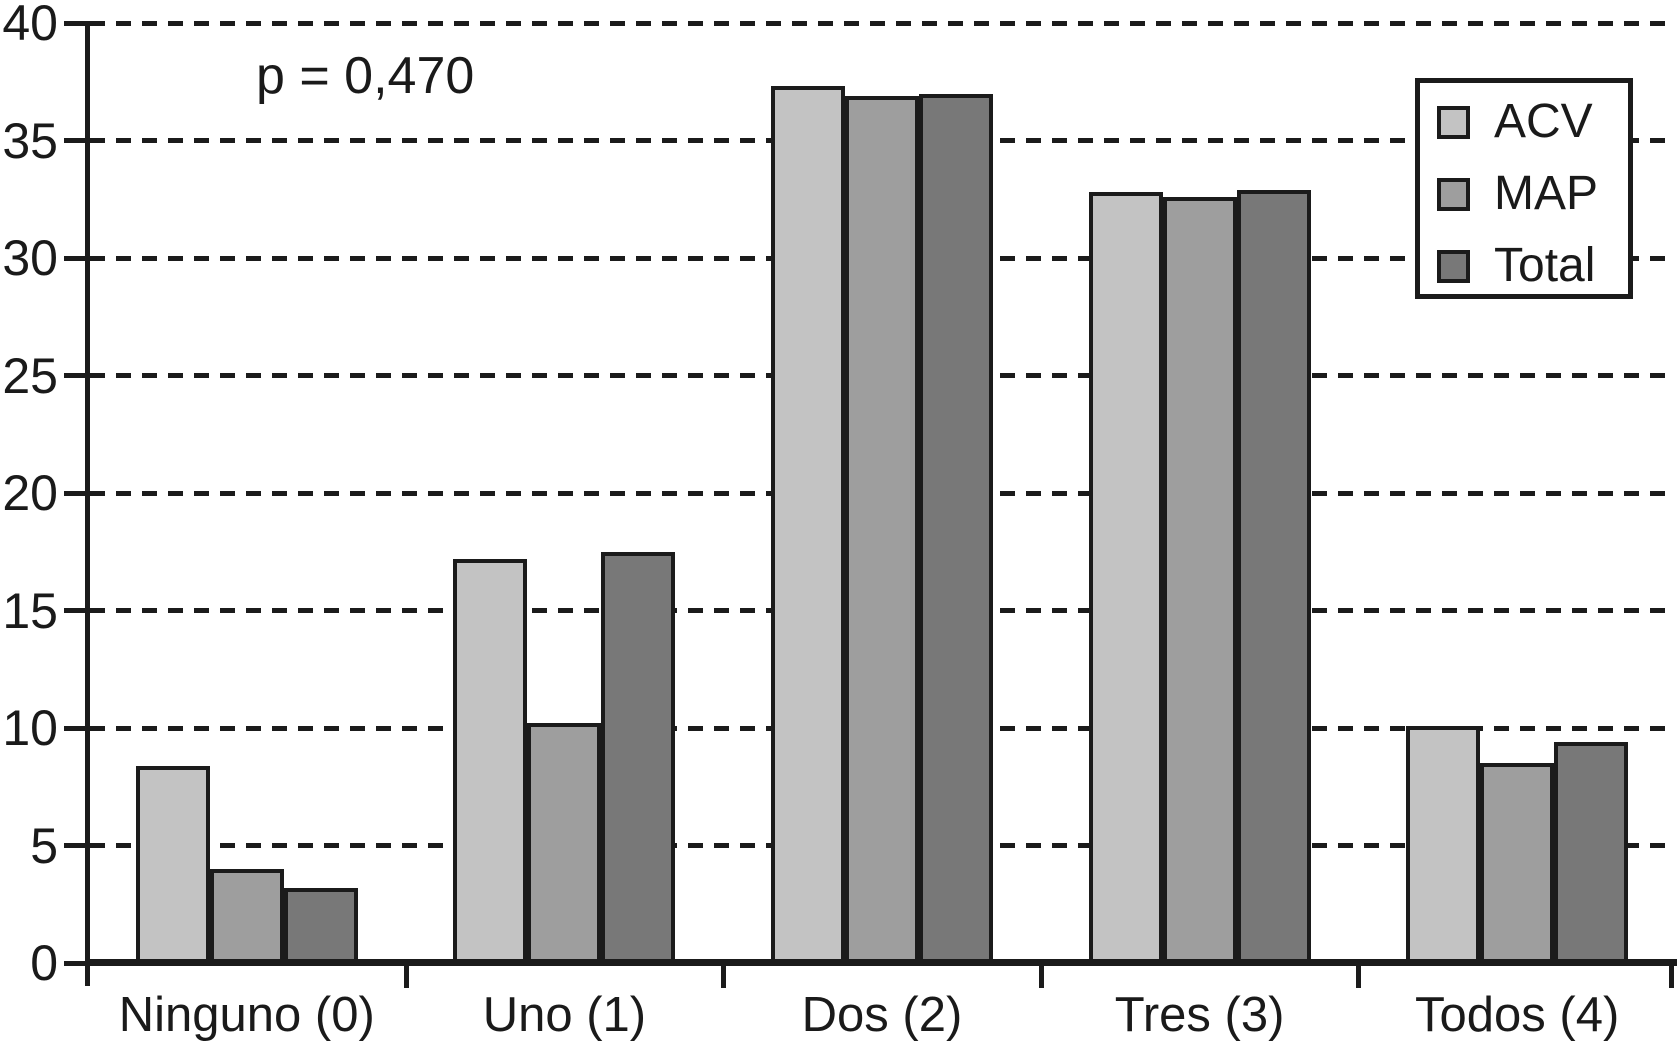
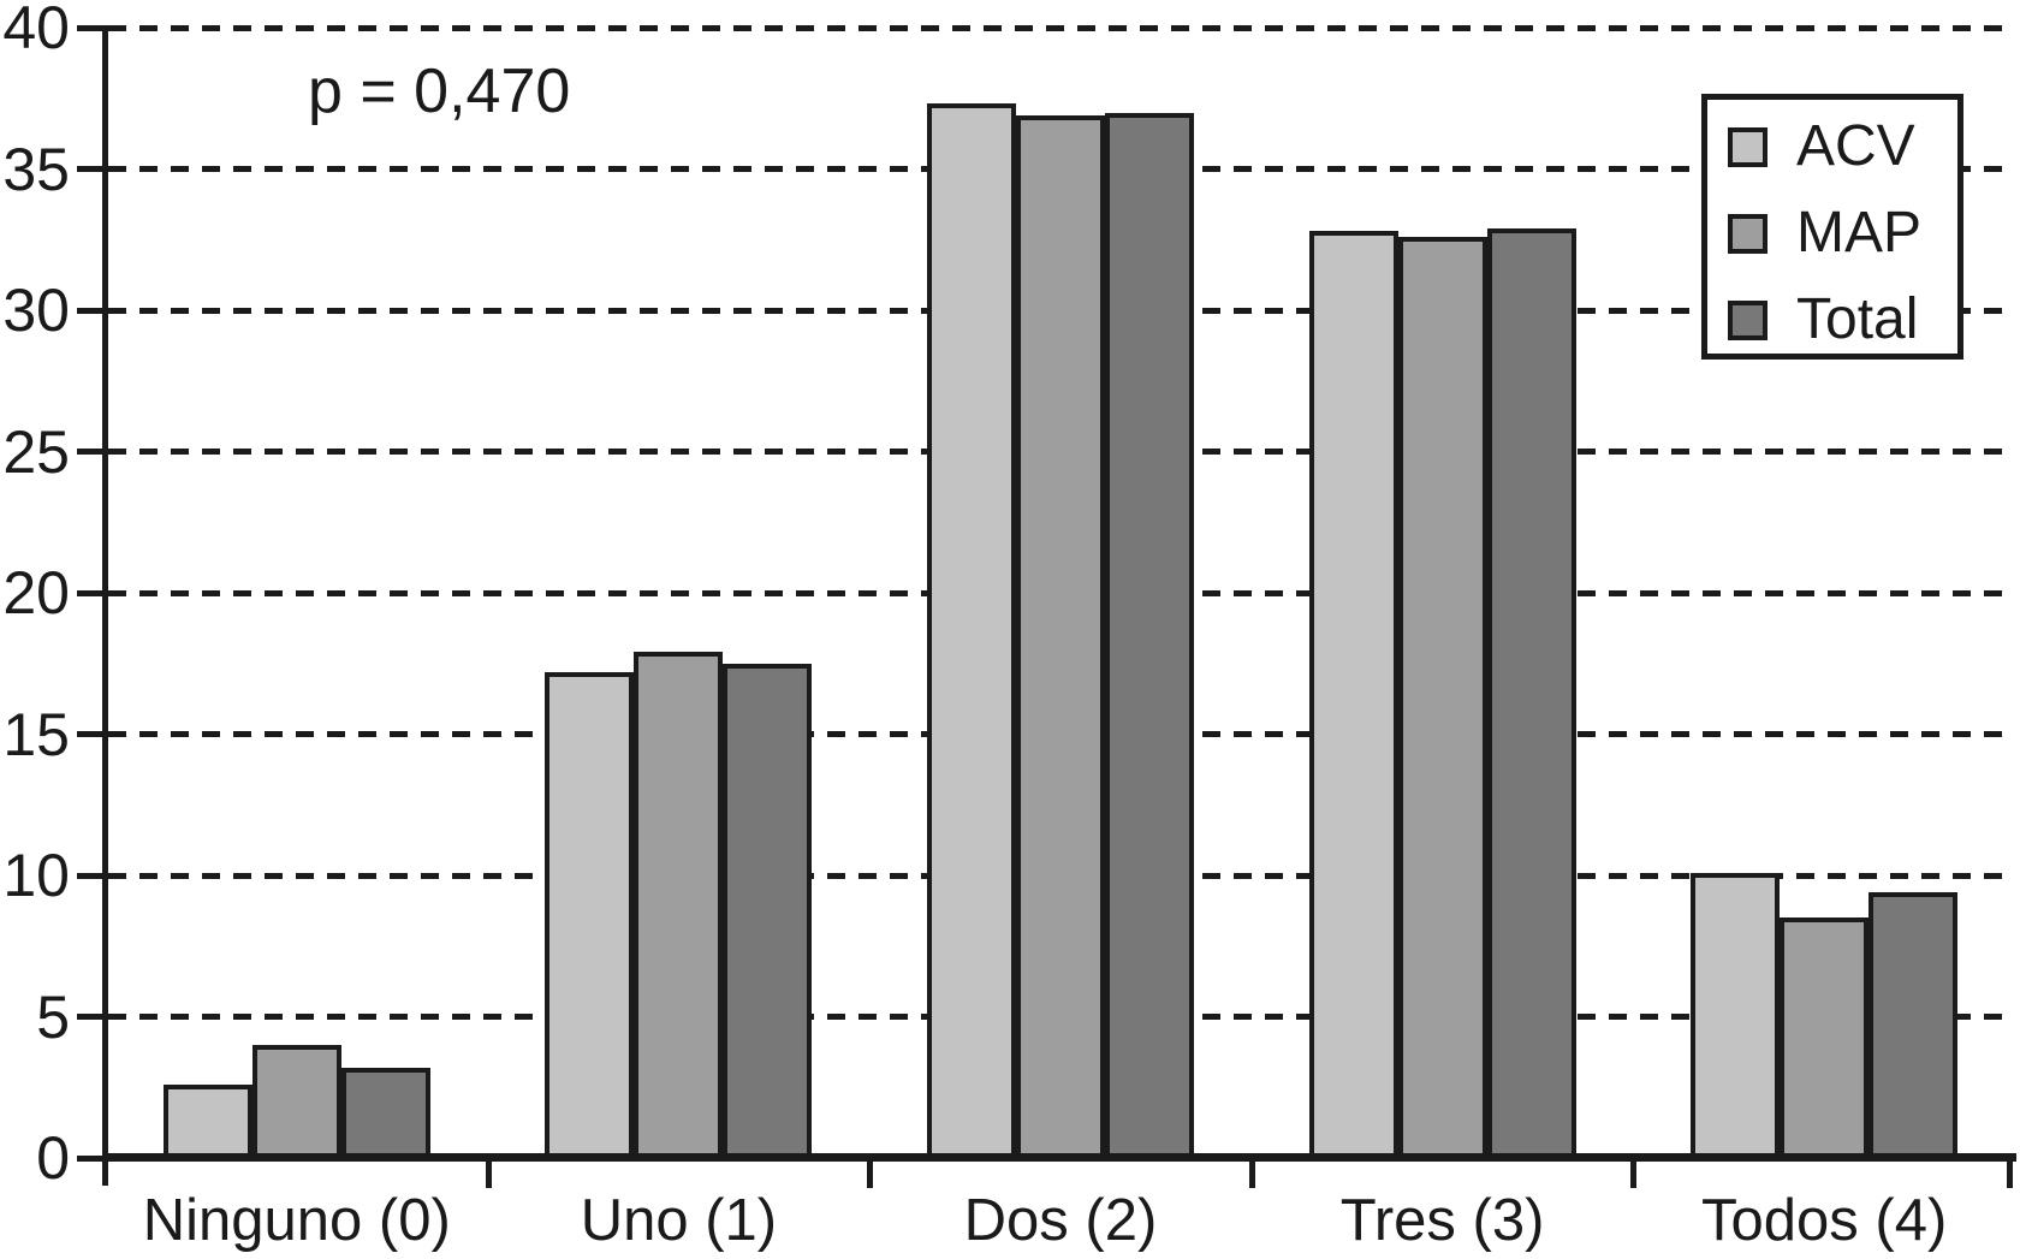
ACV/Ninguno (0): 8.4 -> 2.6
MAP/Uno (1): 10.2 -> 17.9
